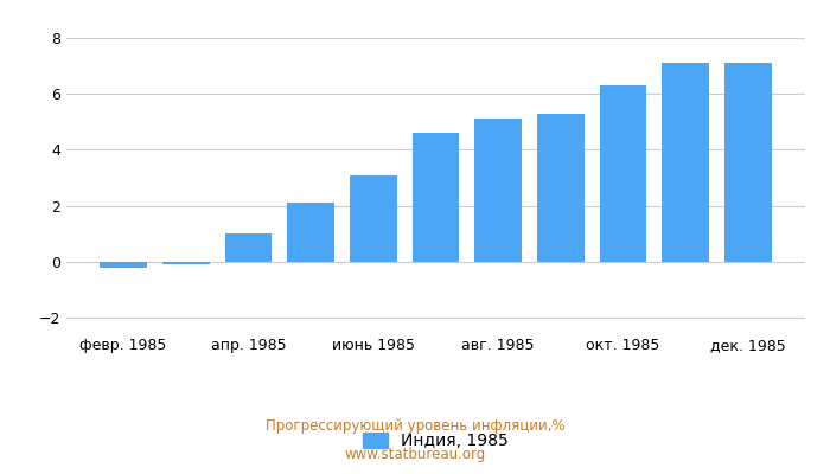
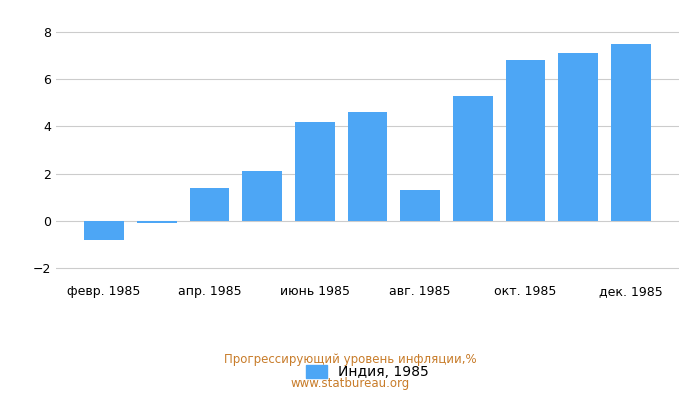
февр. 1985: -0.2 -> -0.8
апр. 1985: 1.0 -> 1.4
июнь 1985: 3.1 -> 4.2
авг. 1985: 5.1 -> 1.3
окт. 1985: 6.3 -> 6.8
дек. 1985: 7.1 -> 7.5
